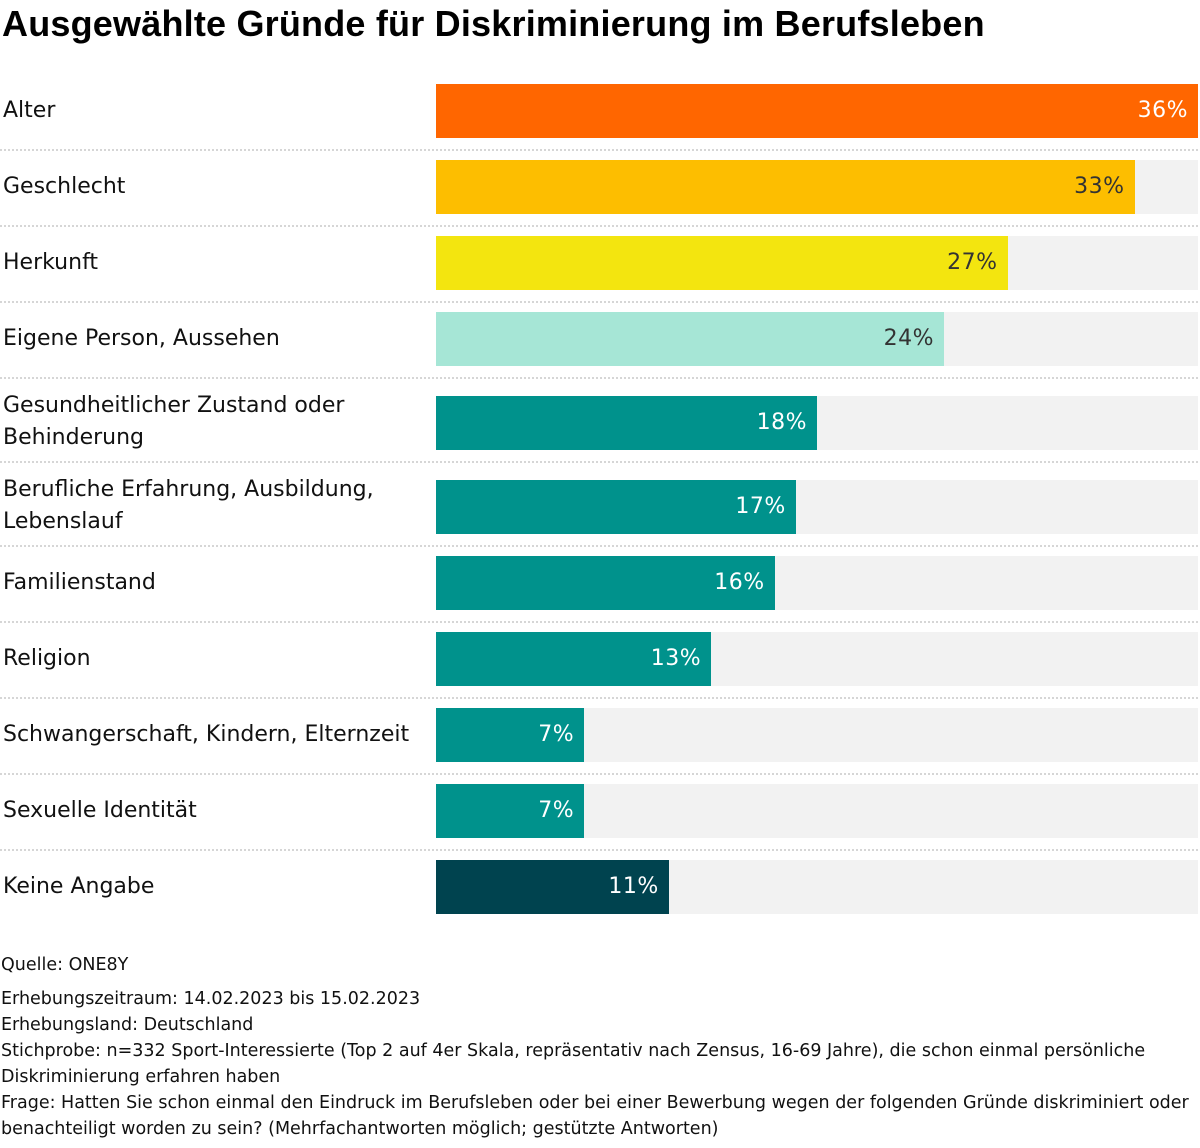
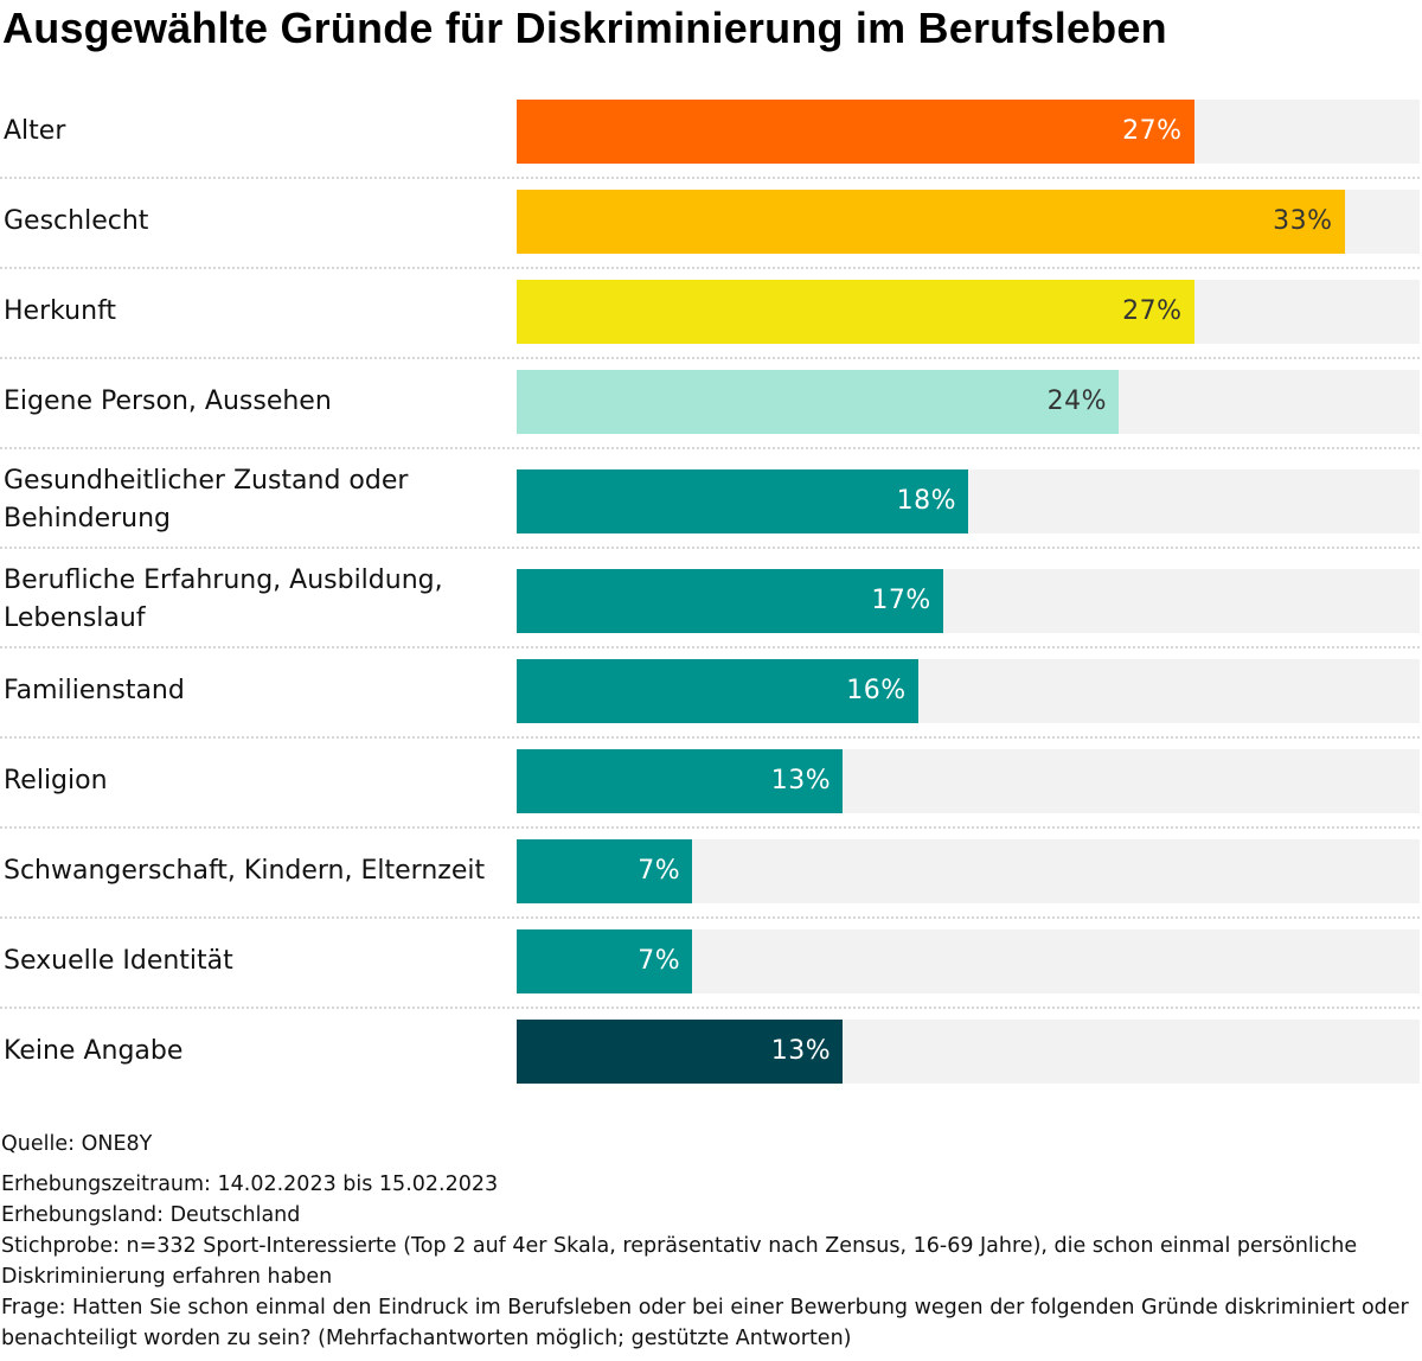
Alter: 36% -> 27%
Keine Angabe: 11% -> 13%
